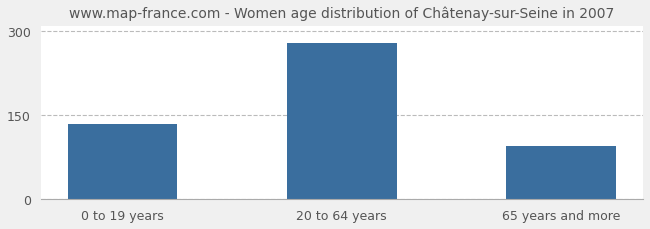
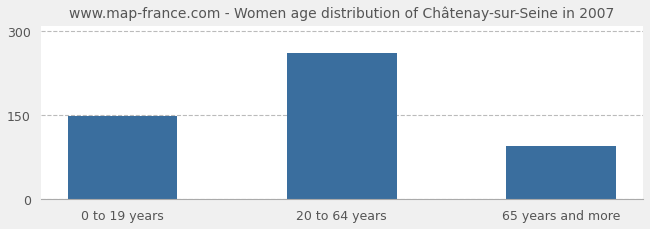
0 to 19 years: 135 -> 148
20 to 64 years: 280 -> 262
